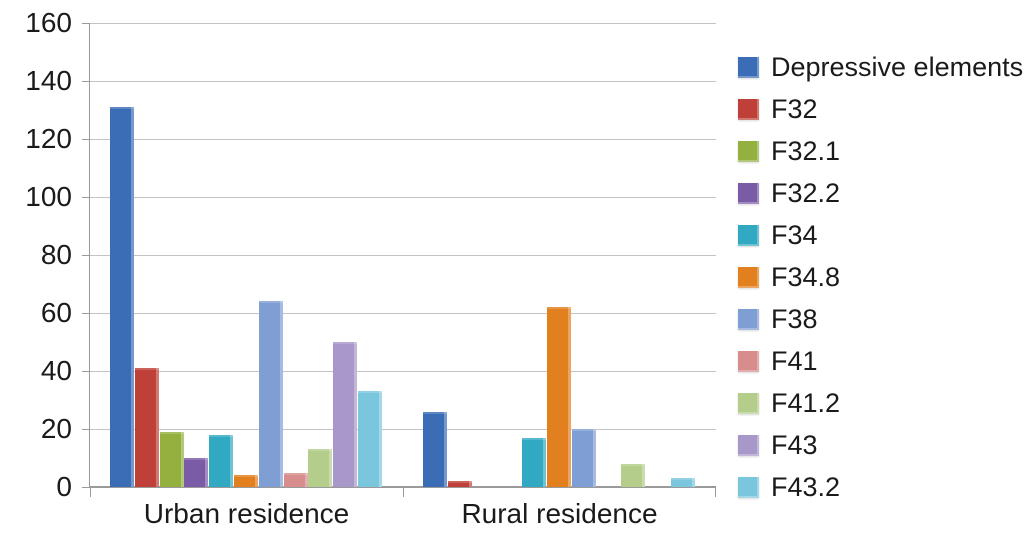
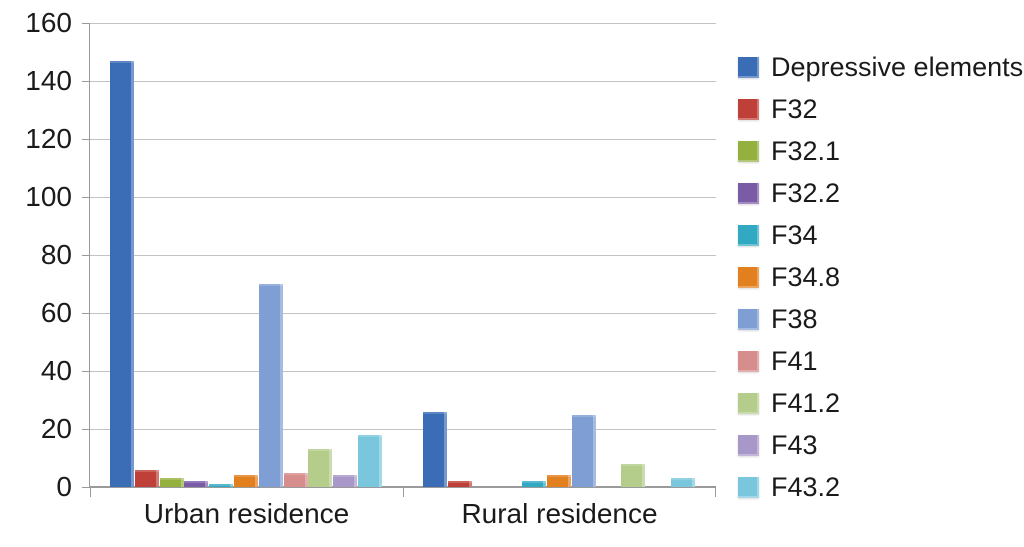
Depressive elements/Urban residence: 131 -> 147
F32/Urban residence: 41 -> 6
F32.1/Urban residence: 19 -> 3
F32.2/Urban residence: 10 -> 2
F34/Urban residence: 18 -> 1
F38/Urban residence: 64 -> 70
F43/Urban residence: 50 -> 4
F43.2/Urban residence: 33 -> 18
F34/Rural residence: 17 -> 2
F34.8/Rural residence: 62 -> 4
F38/Rural residence: 20 -> 25
